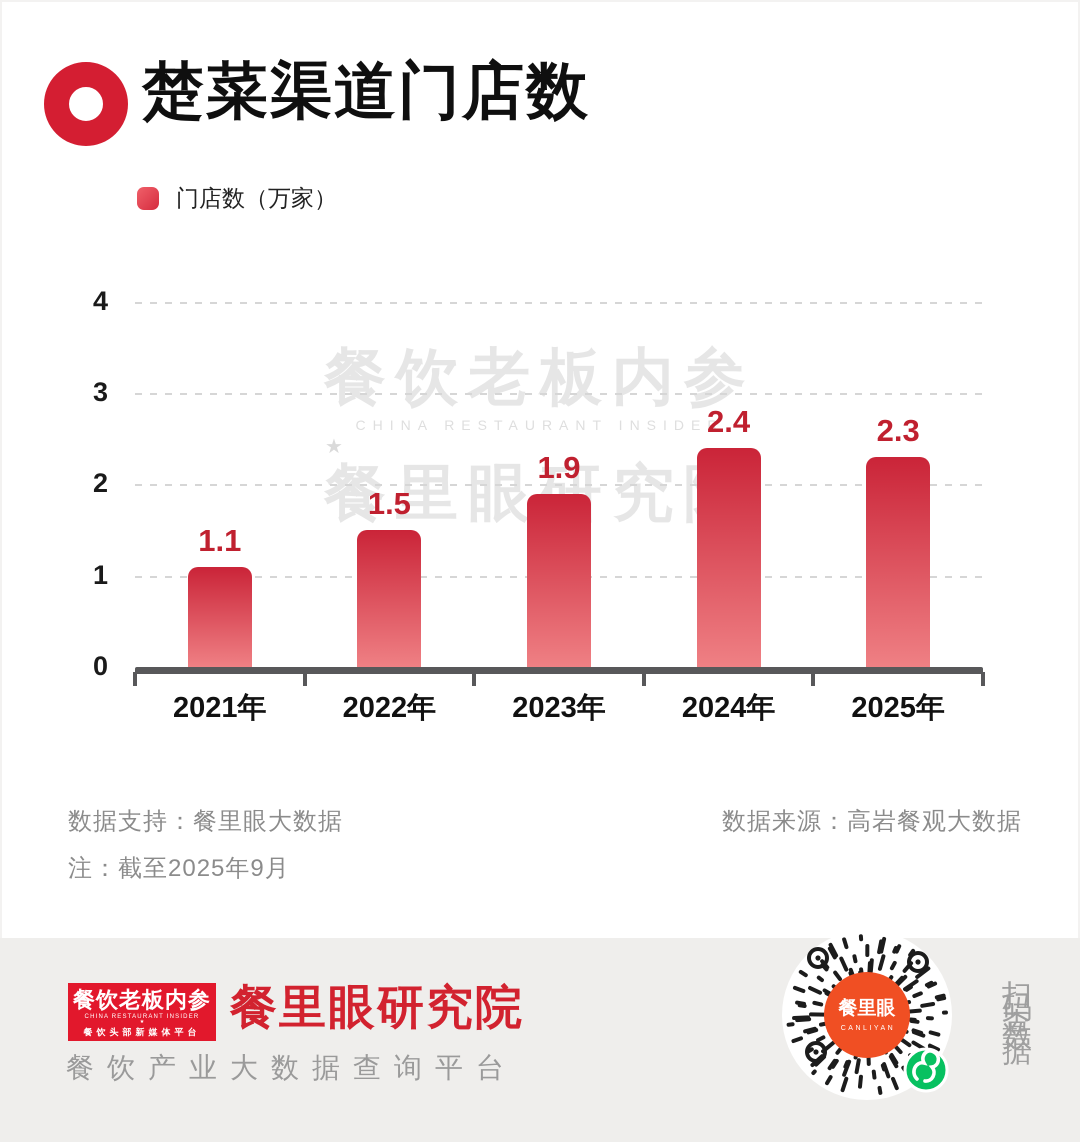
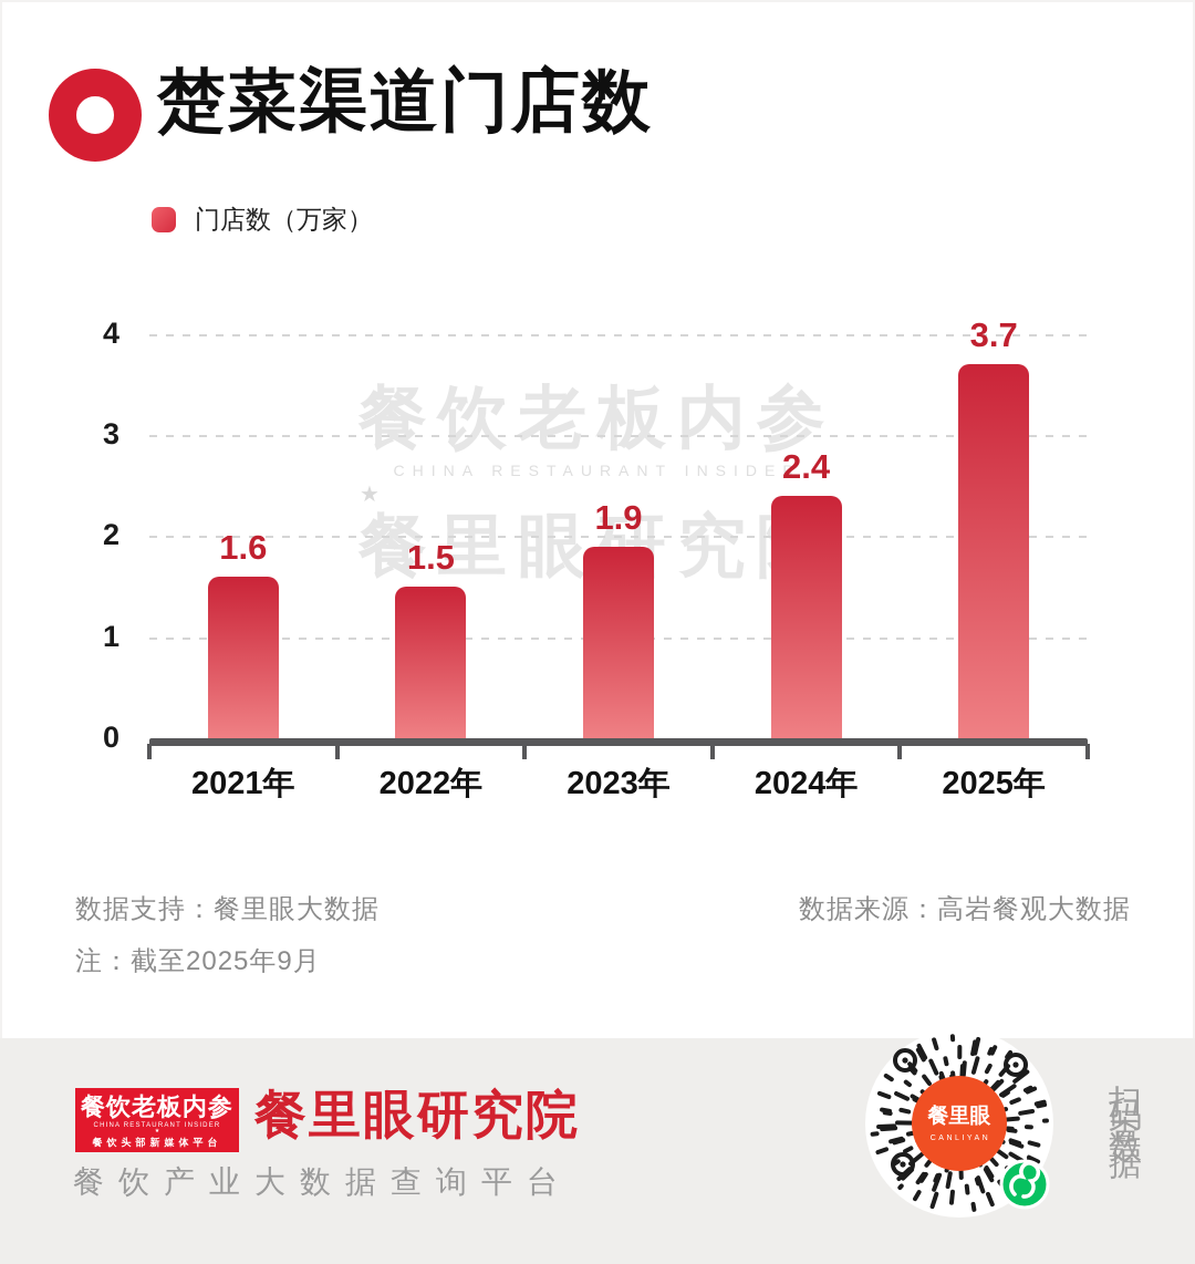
2021年: 1.1 -> 1.6
2025年: 2.3 -> 3.7
